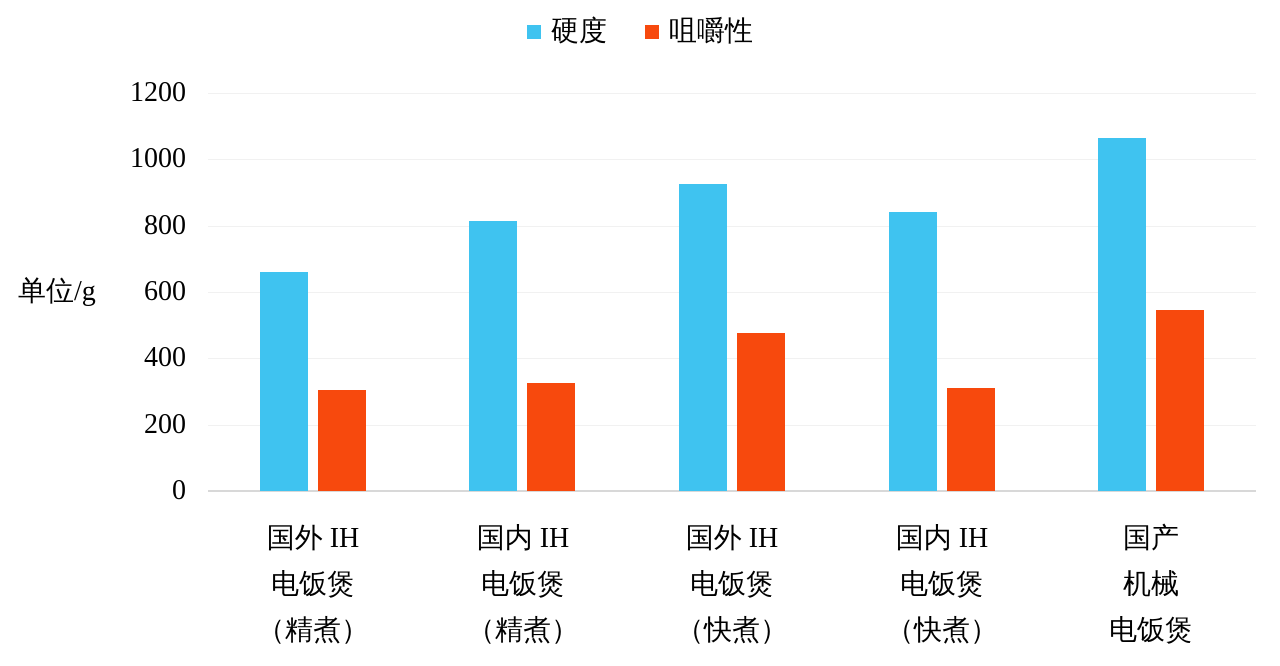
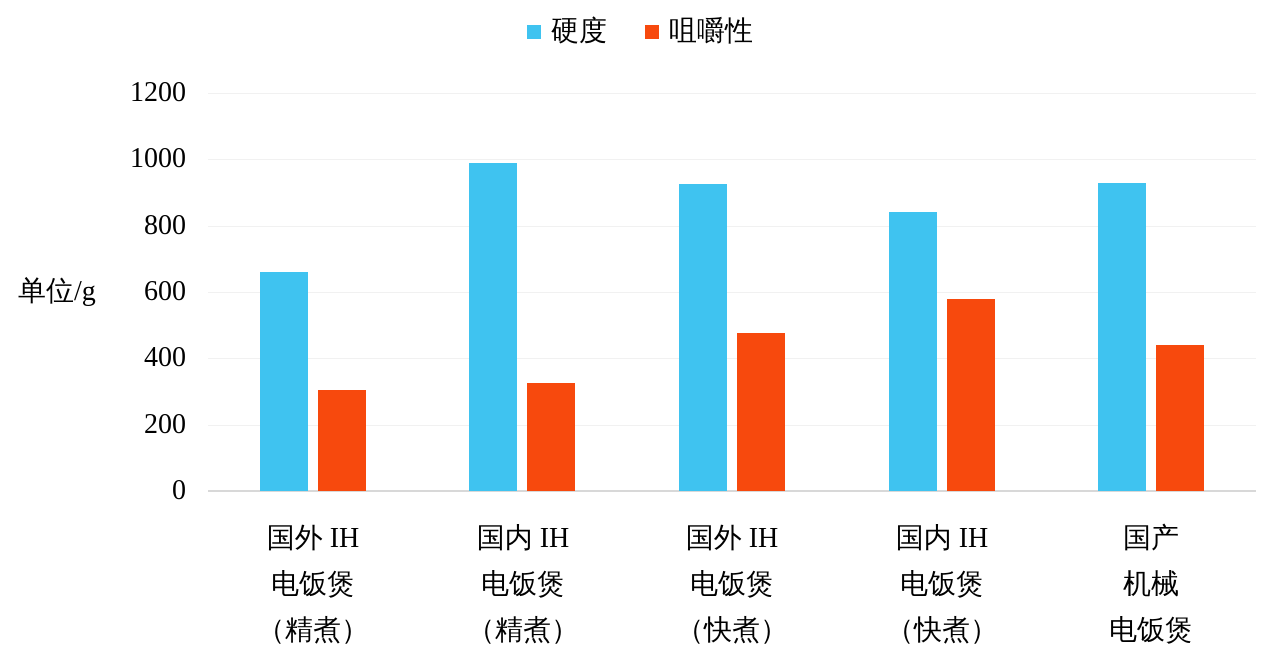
硬度/国内 IH 电饭煲（精煮）: 820 -> 990
咀嚼性/国内 IH 电饭煲（快煮）: 310 -> 580
硬度/国产机械电饭煲: 1060 -> 930
咀嚼性/国产机械电饭煲: 540 -> 440
